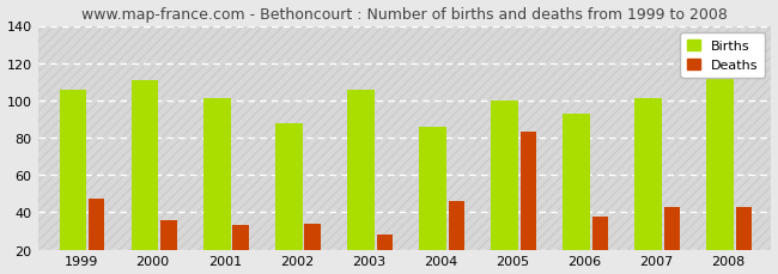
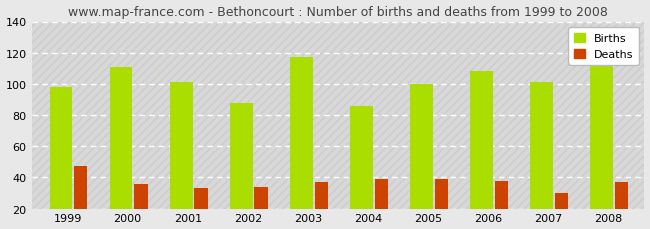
Births/1999: 106 -> 98
Births/2003: 106 -> 117
Deaths/2003: 28 -> 37
Deaths/2004: 46 -> 39
Deaths/2005: 83 -> 39
Births/2006: 93 -> 108
Deaths/2007: 43 -> 30
Deaths/2008: 43 -> 37
